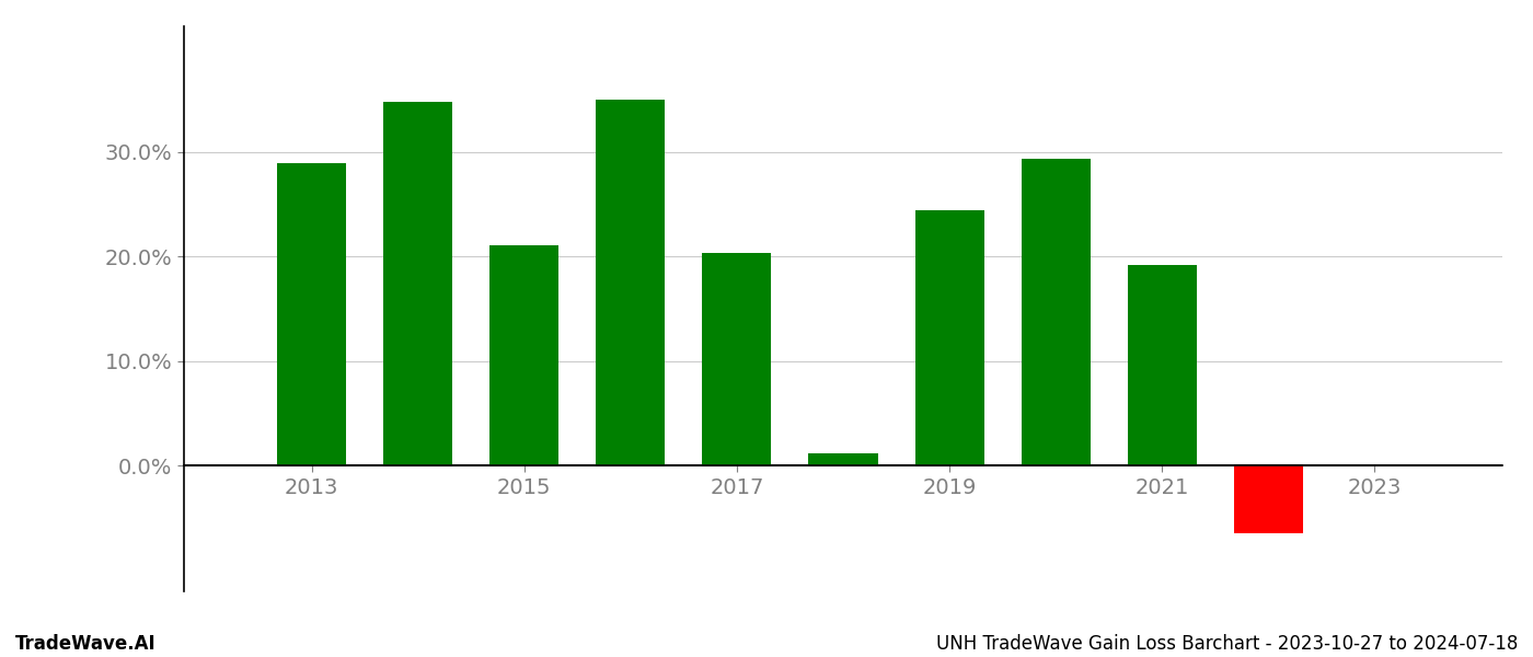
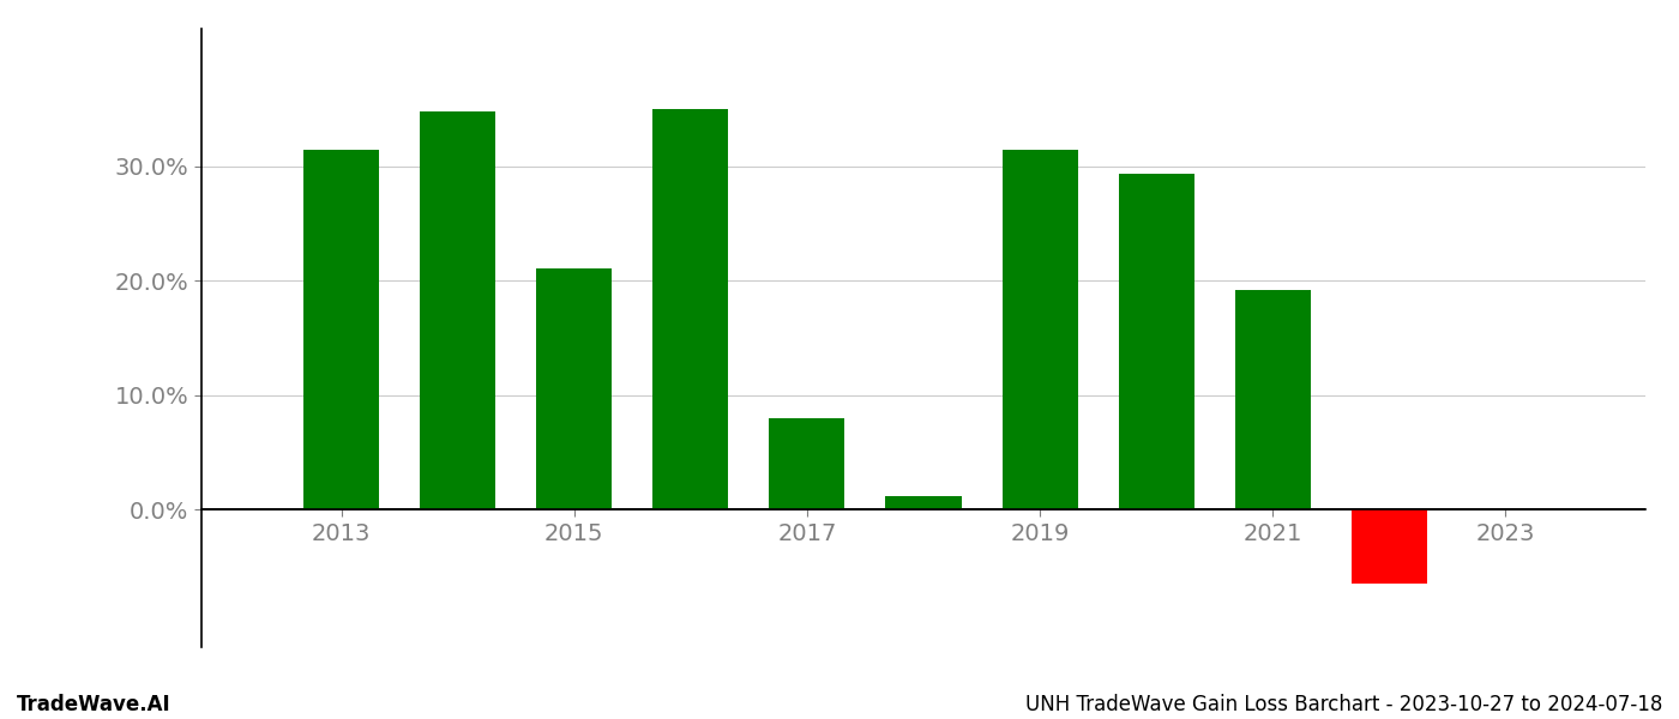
2013: 28.9% -> 31.4%
2017: 20.3% -> 8.0%
2019: 24.4% -> 31.4%
